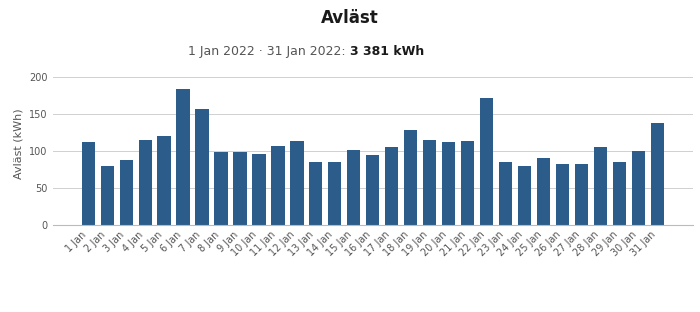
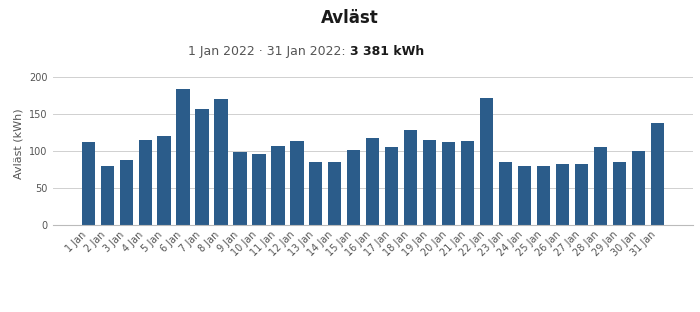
8 Jan: 99 -> 170
16 Jan: 94 -> 118
25 Jan: 90 -> 80
